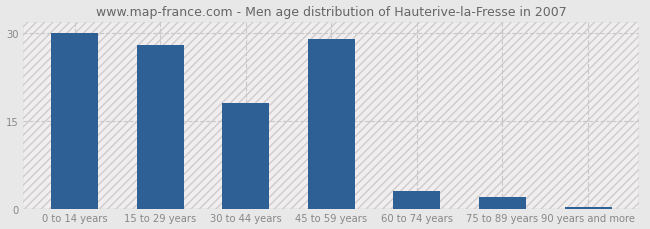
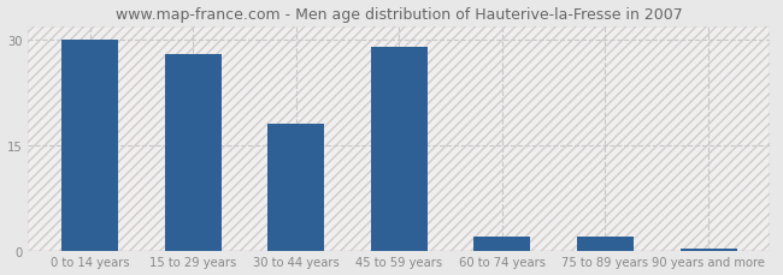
60 to 74 years: 3.0 -> 2.0
